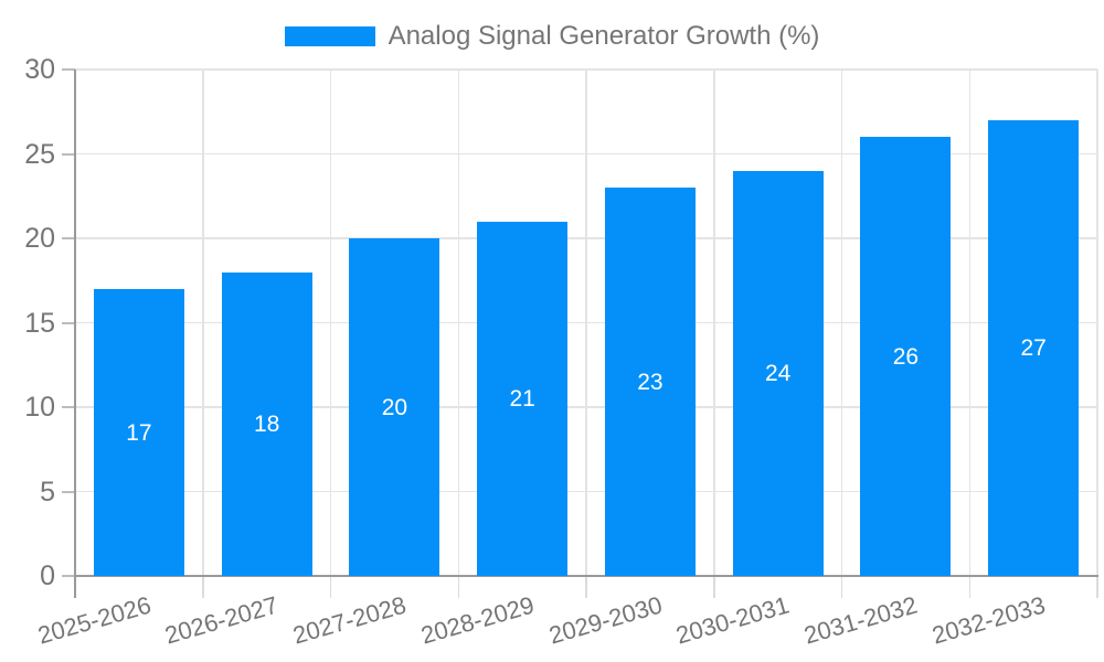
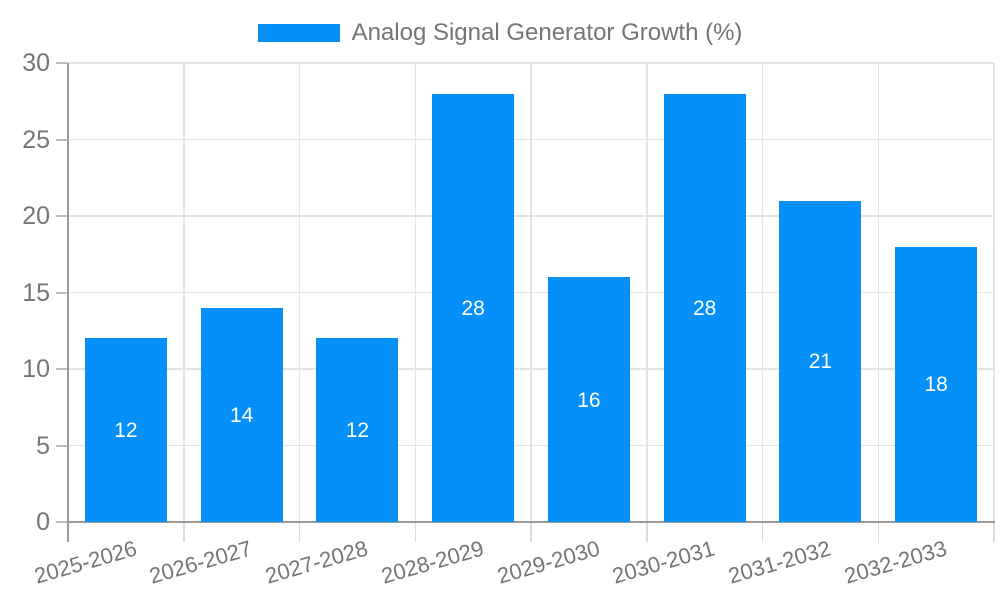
2025-2026: 17 -> 12
2026-2027: 18 -> 14
2027-2028: 20 -> 12
2028-2029: 21 -> 28
2029-2030: 23 -> 16
2030-2031: 24 -> 28
2031-2032: 26 -> 21
2032-2033: 27 -> 18
